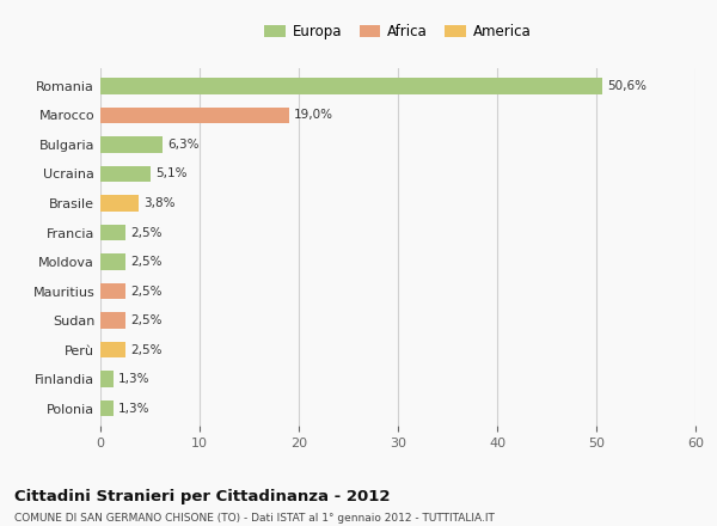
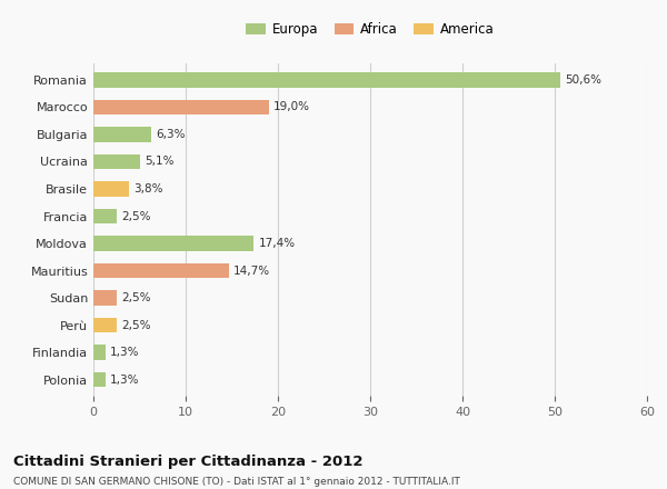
Moldova: 2,5% -> 17,4%
Mauritius: 2,5% -> 14,7%
